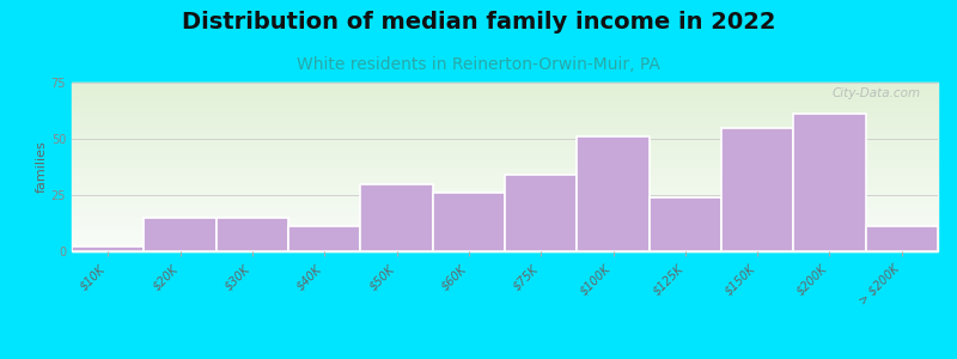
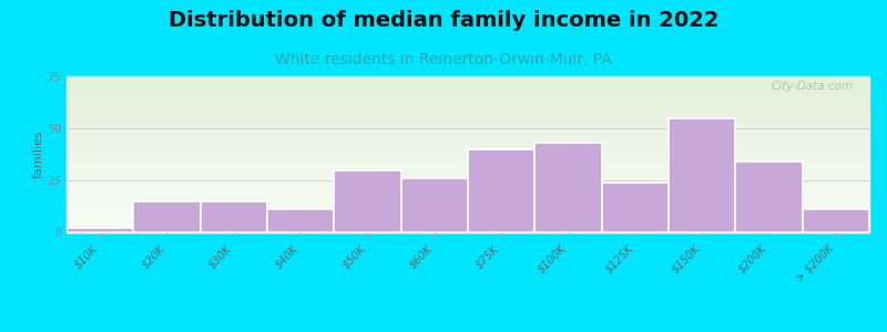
$75K: 34 -> 40
$100K: 51 -> 43
$200K: 61 -> 34
